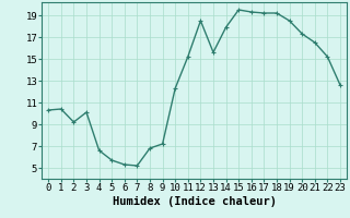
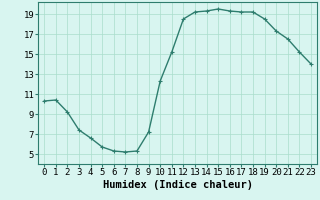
3: 10.1 -> 7.4
8: 6.8 -> 5.3
13: 15.6 -> 19.2
14: 17.9 -> 19.3
23: 12.6 -> 14.0
